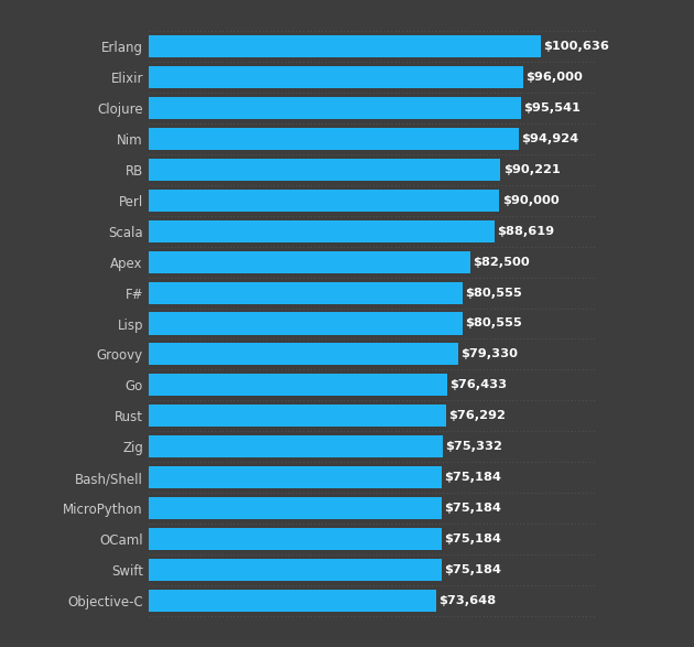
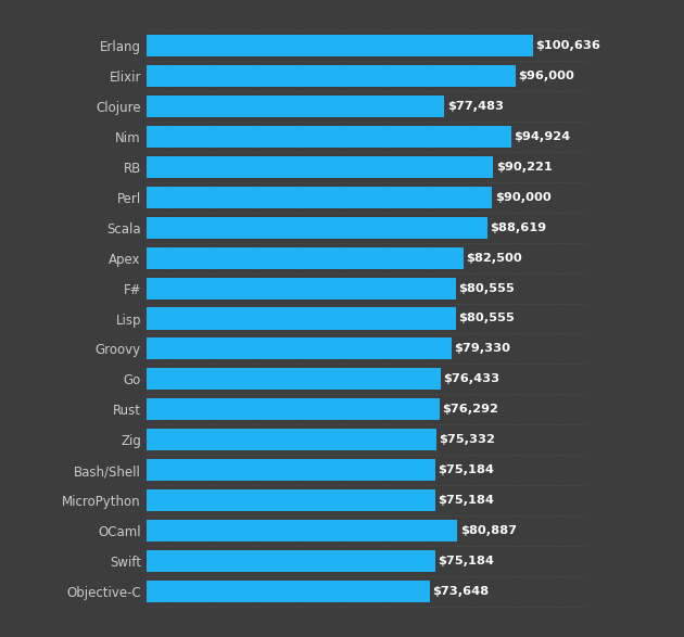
Clojure: $95,541 -> $77,483
OCaml: $75,184 -> $80,887
